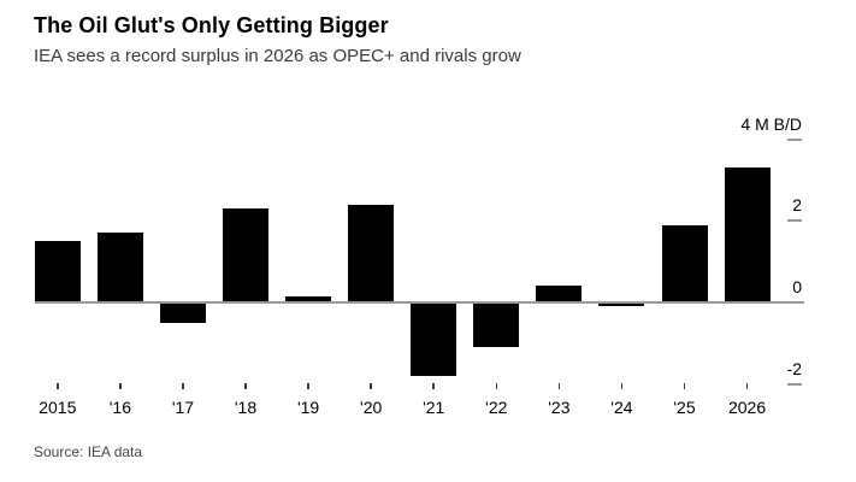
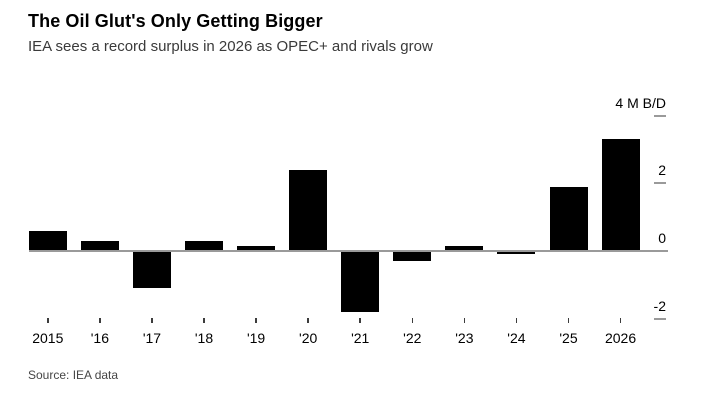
2015: 1.5 -> 0.6
'16: 1.7 -> 0.3
'17: -0.5 -> -1.1
'18: 2.3 -> 0.3
'22: -1.1 -> -0.3
'23: 0.4 -> 0.1
